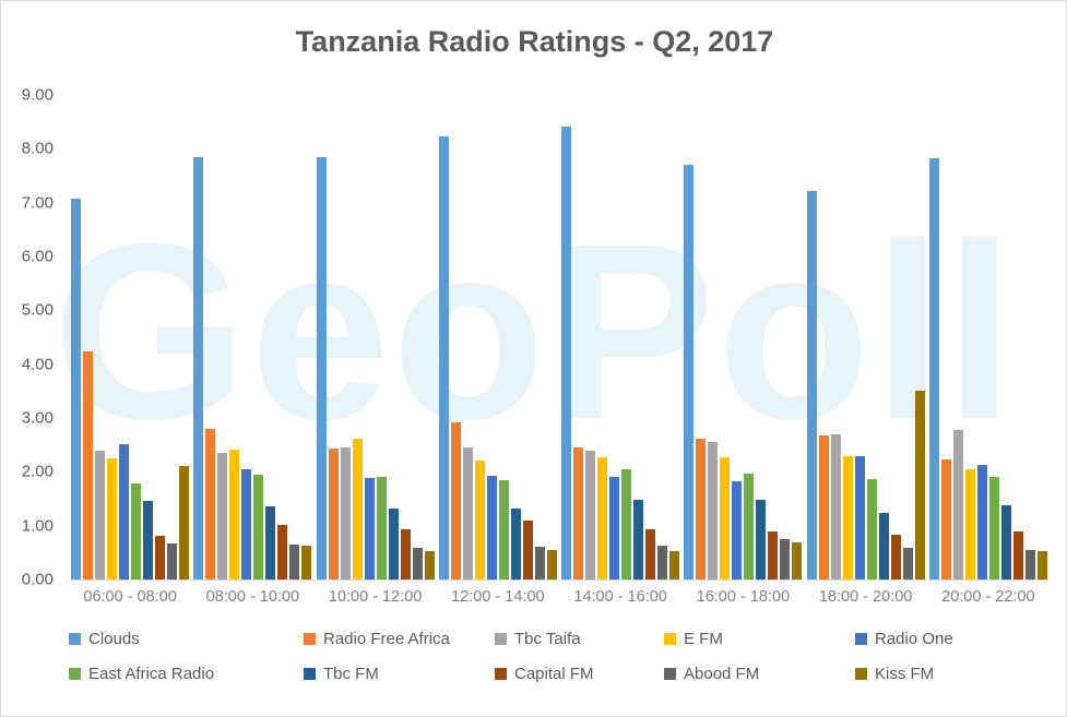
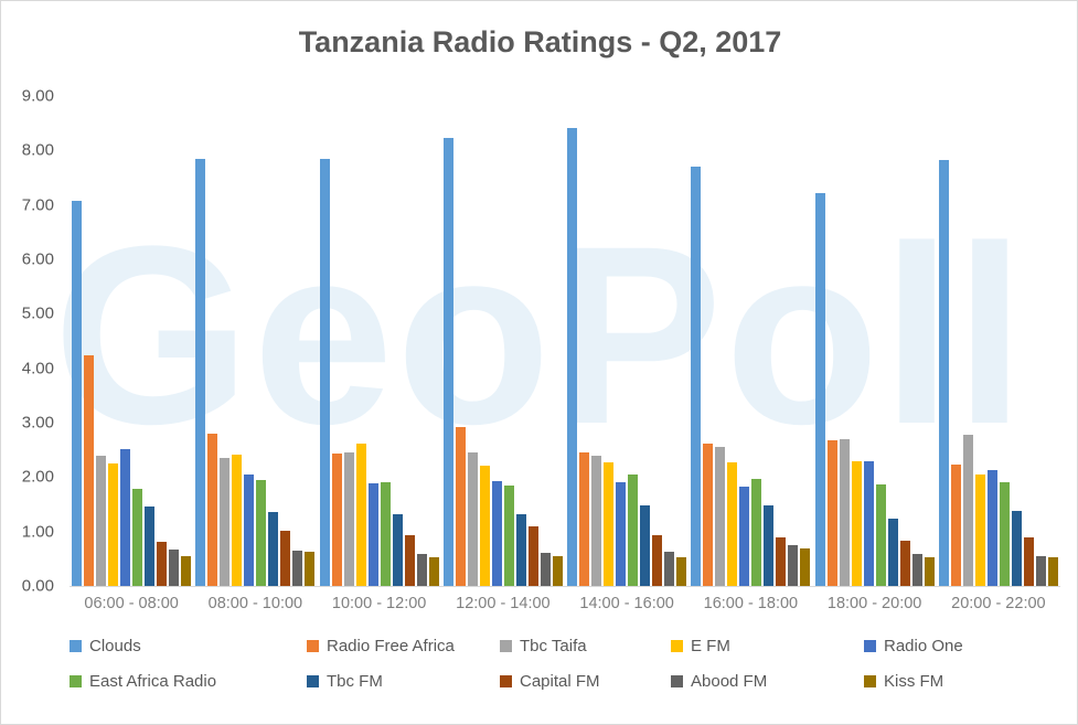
Kiss FM/06:00 - 08:00: 2.1 -> 0.6
Kiss FM/18:00 - 20:00: 3.5 -> 0.5
